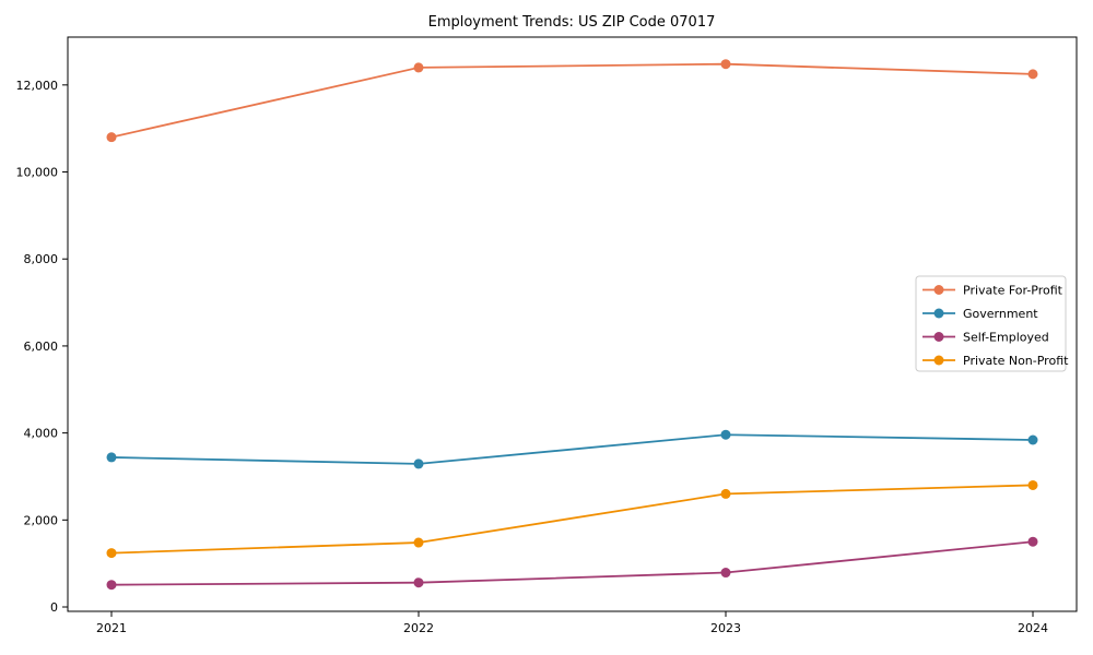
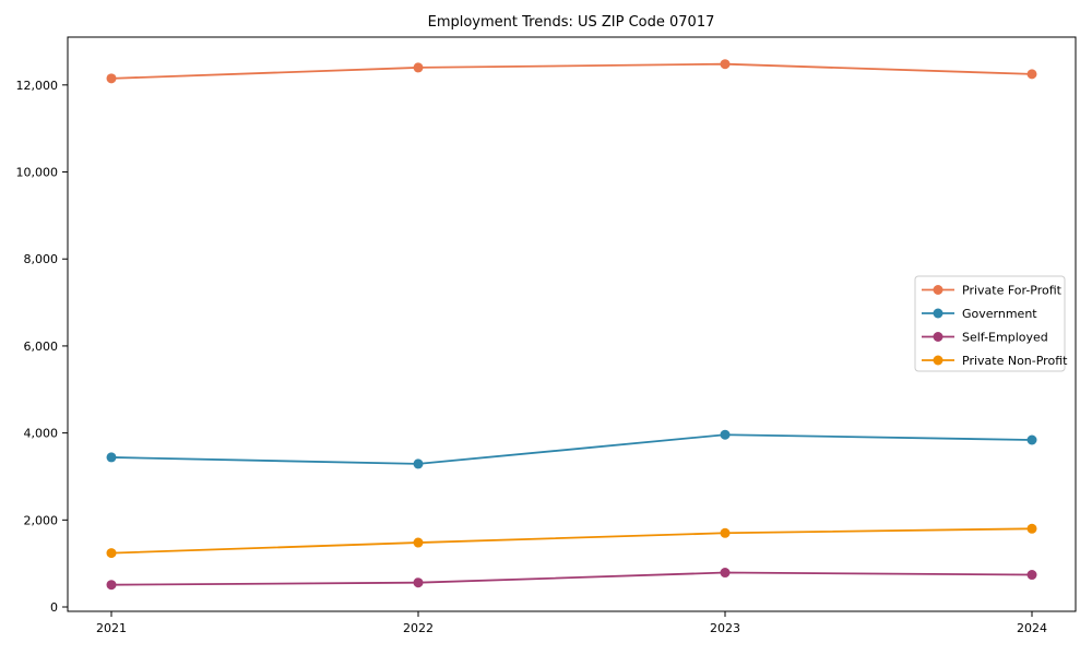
Private For-Profit/2021: 10800 -> 12200
Private Non-Profit/2023: 2600 -> 1700
Self-Employed/2024: 1500 -> 700
Private Non-Profit/2024: 2800 -> 1800
